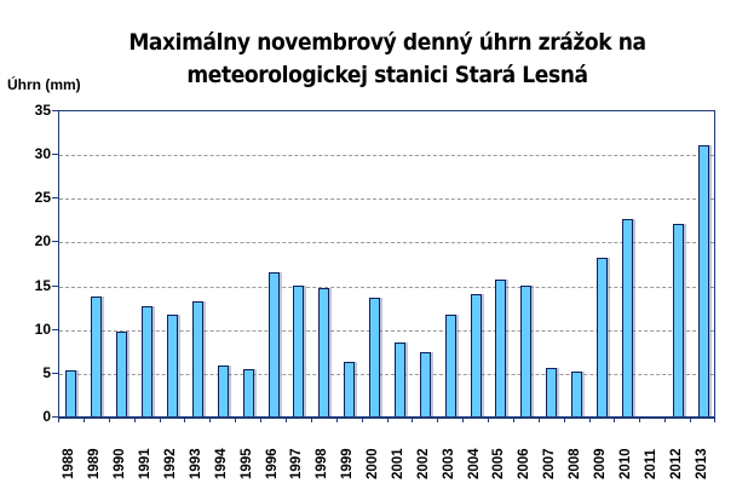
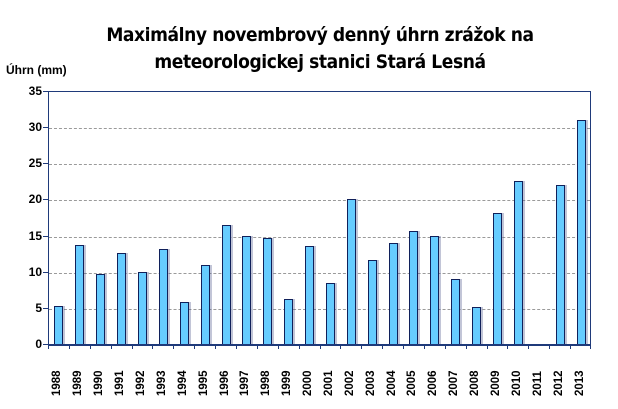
1992: 12 -> 10
1995: 5 -> 11
2002: 7 -> 20
2007: 6 -> 9
